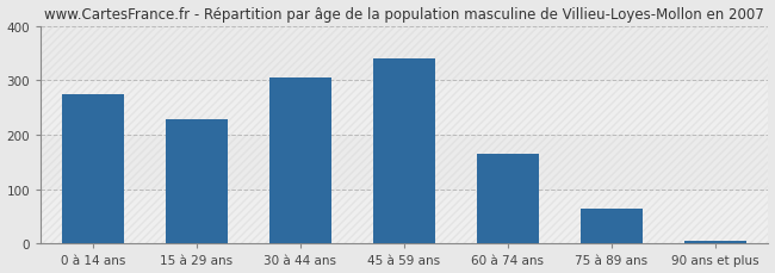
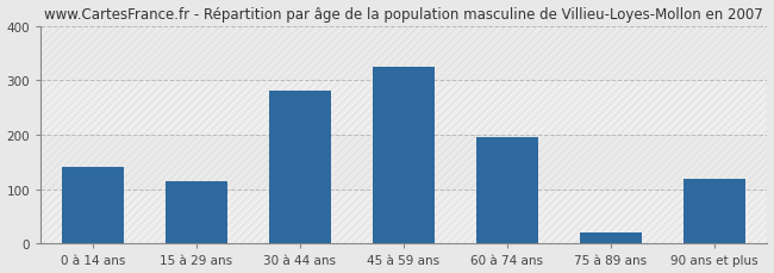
0 à 14 ans: 275 -> 140
15 à 29 ans: 228 -> 115
30 à 44 ans: 305 -> 280
45 à 59 ans: 340 -> 325
60 à 74 ans: 165 -> 195
75 à 89 ans: 65 -> 20
90 ans et plus: 5 -> 120
